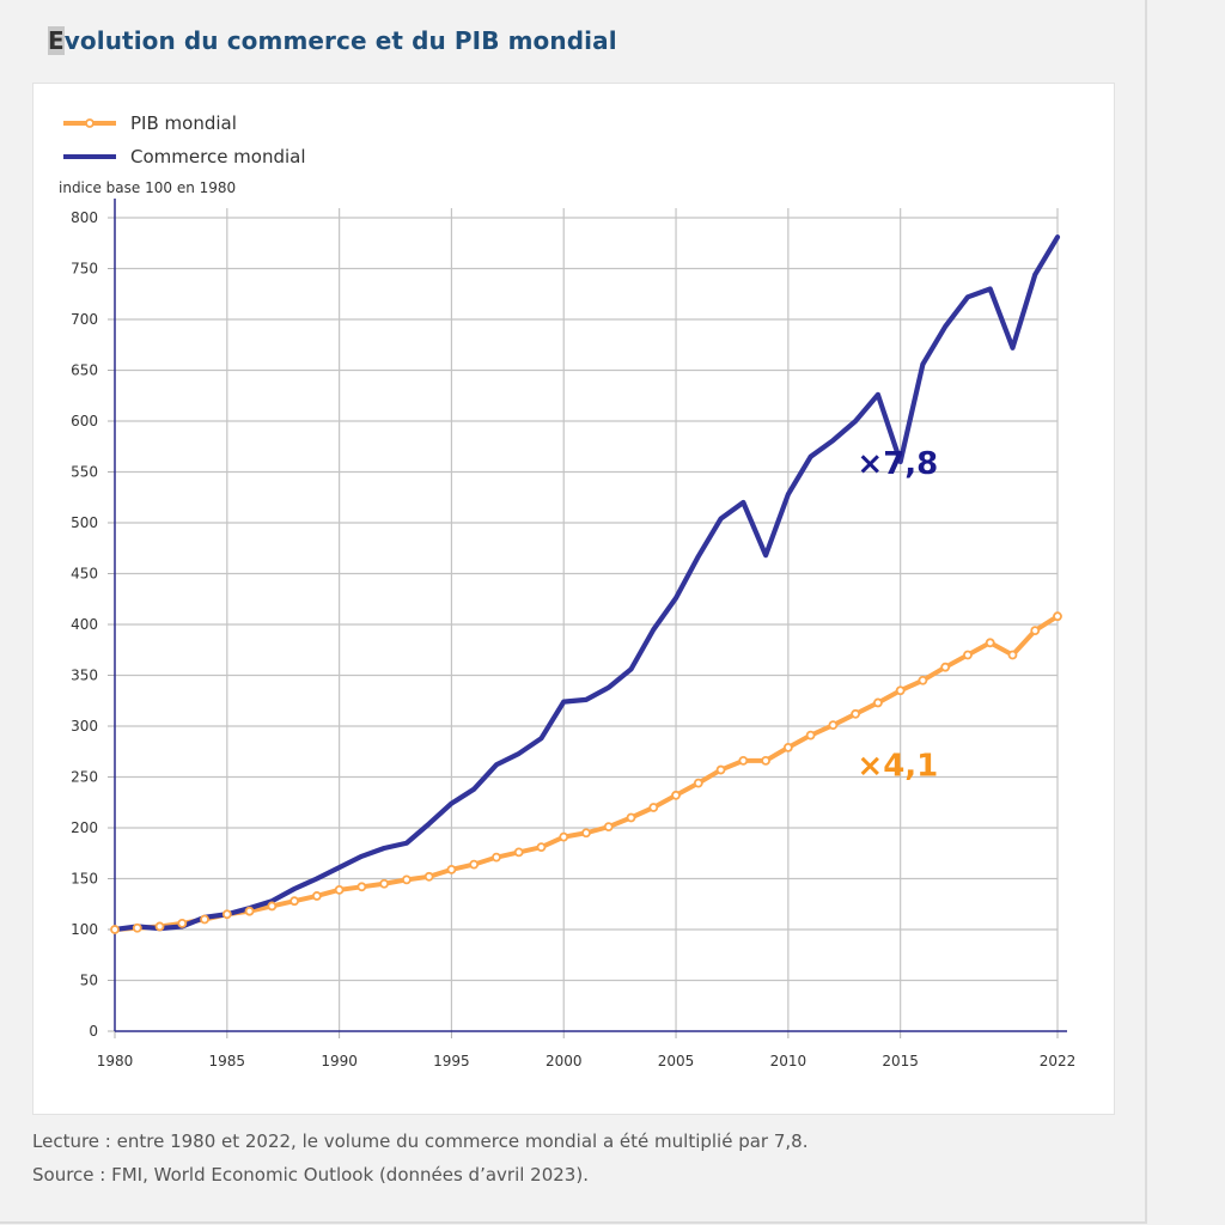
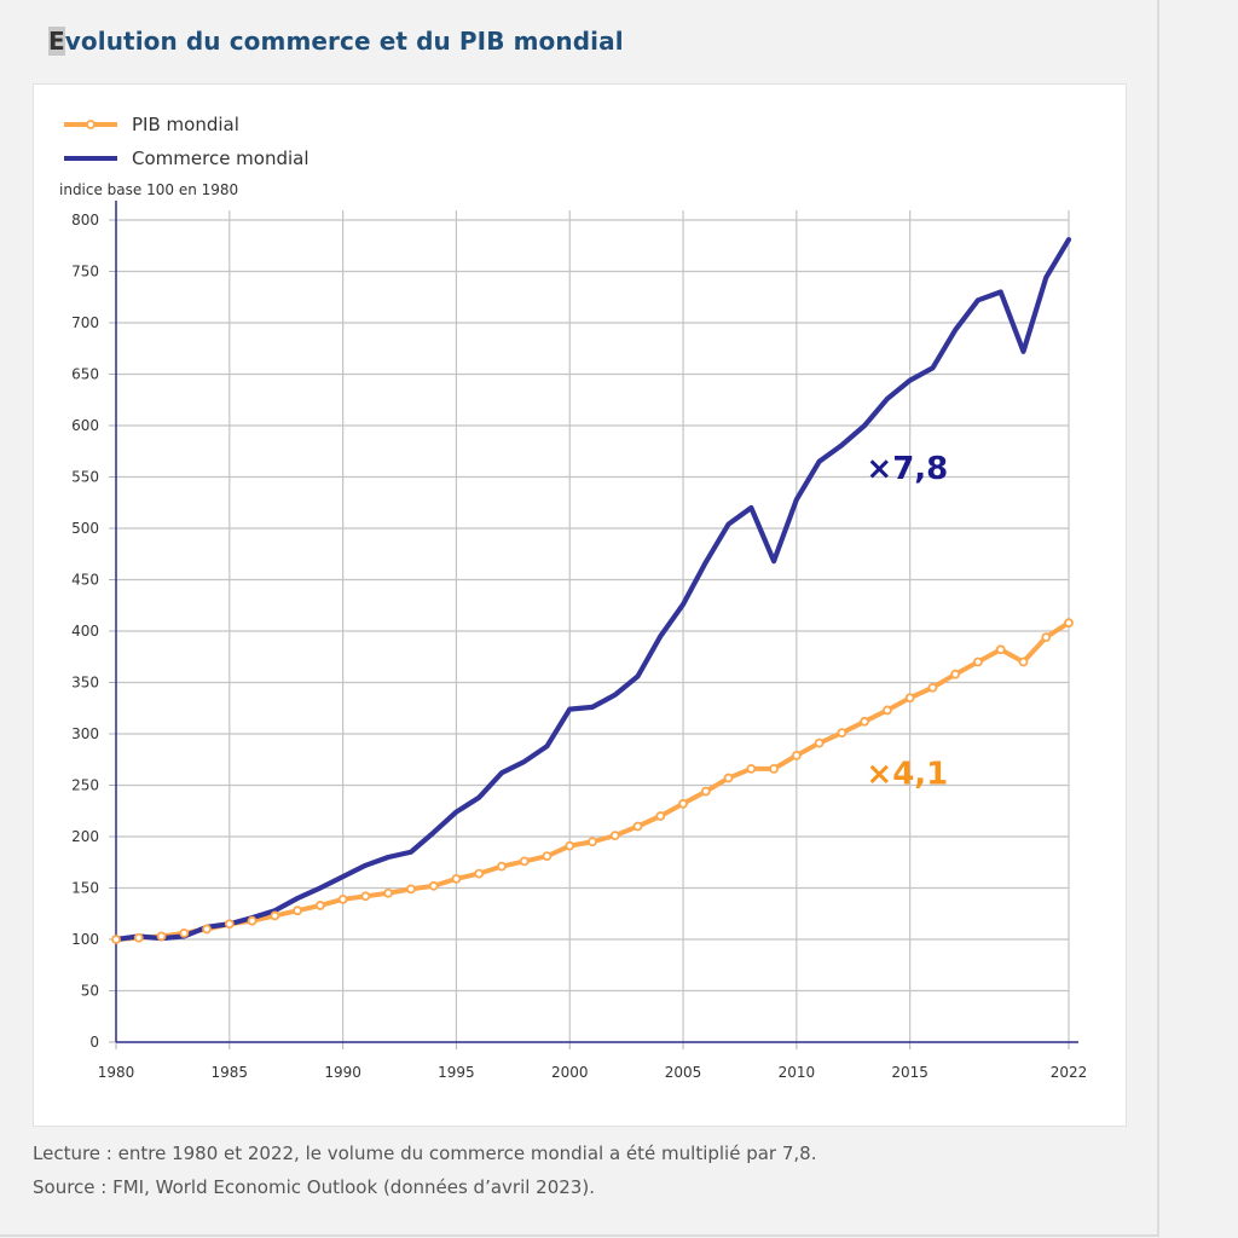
Commerce mondial/2015: 560 -> 640
